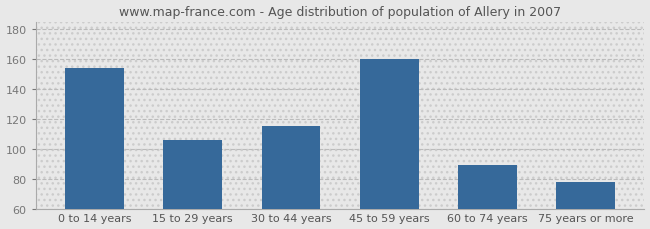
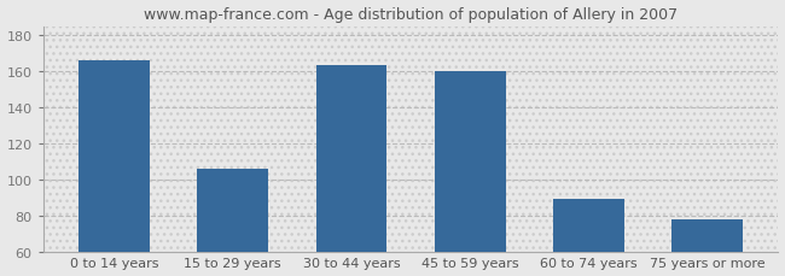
0 to 14 years: 154 -> 166
30 to 44 years: 115 -> 163
